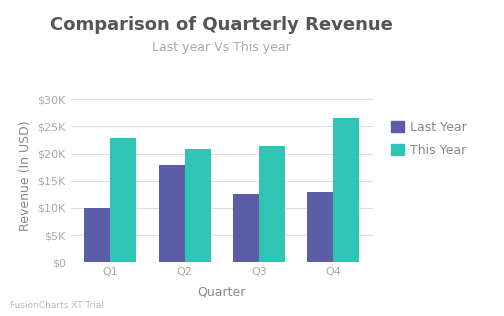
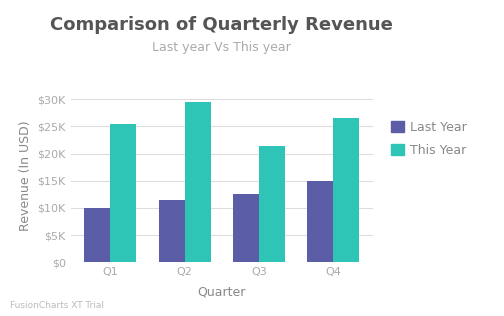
This Year/Q1: $22.8K -> $25.5K
Last Year/Q2: $18.0K -> $11.5K
This Year/Q2: $20.8K -> $29.5K
Last Year/Q4: $13.0K -> $15.0K
